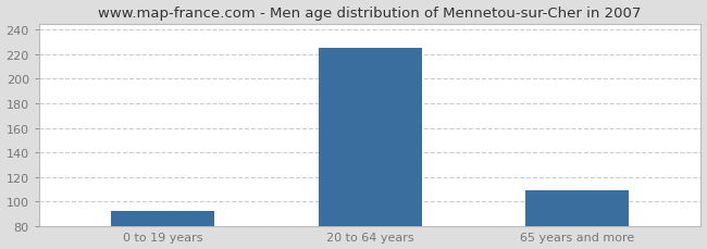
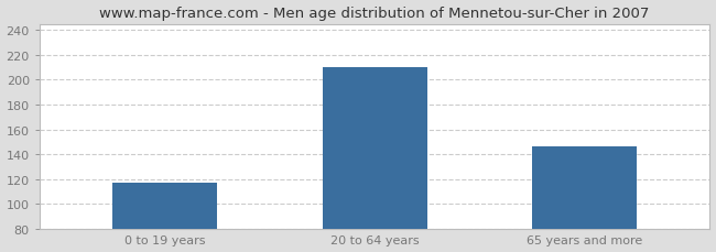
0 to 19 years: 92 -> 117
20 to 64 years: 225 -> 210
65 years and more: 109 -> 146
